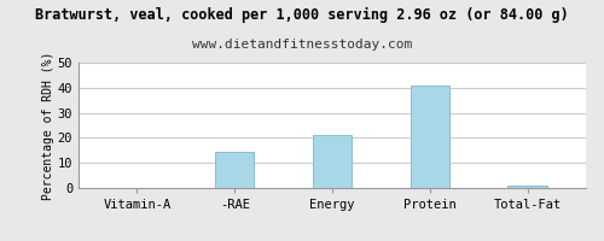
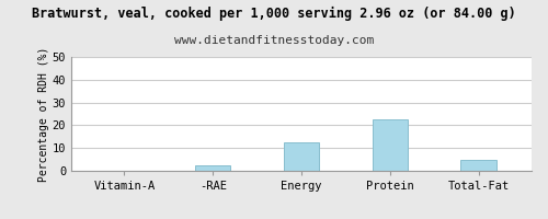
-RAE: 14.5 -> 2.5
Energy: 21.0 -> 12.5
Protein: 41.0 -> 22.5
Total-Fat: 0.8 -> 5.0
